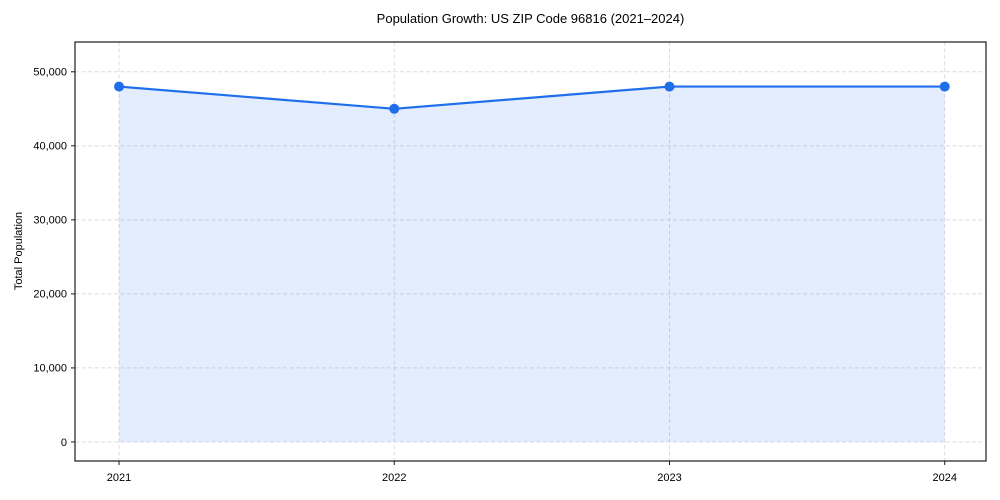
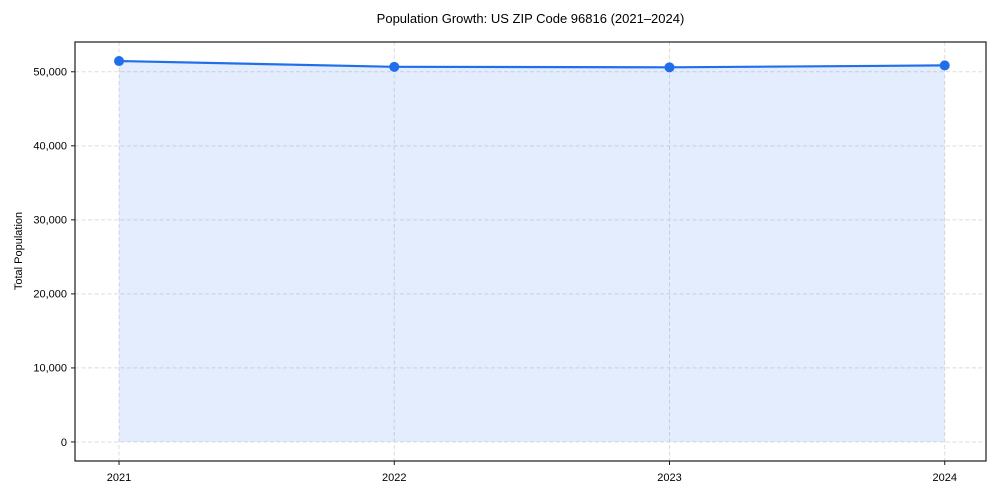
2021: 48000 -> 51000
2022: 45000 -> 51000
2023: 48000 -> 51000
2024: 48000 -> 51000
